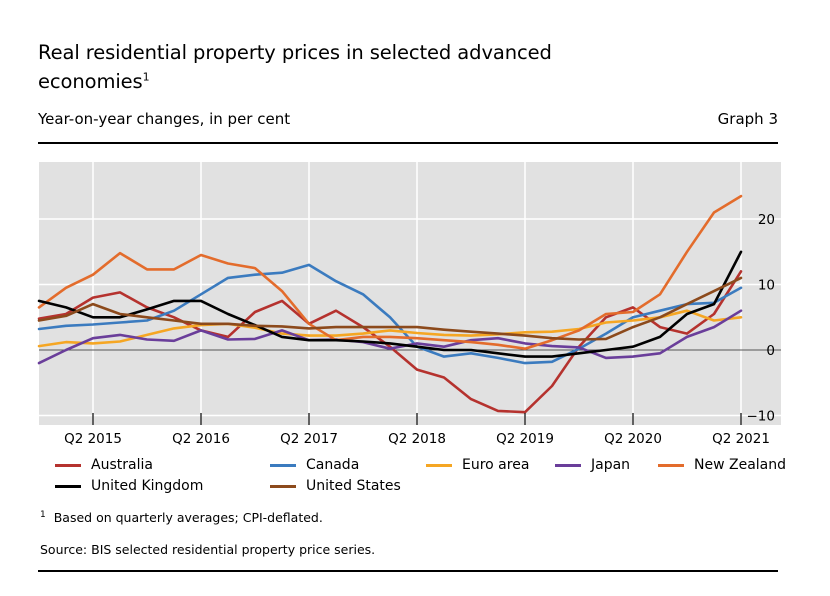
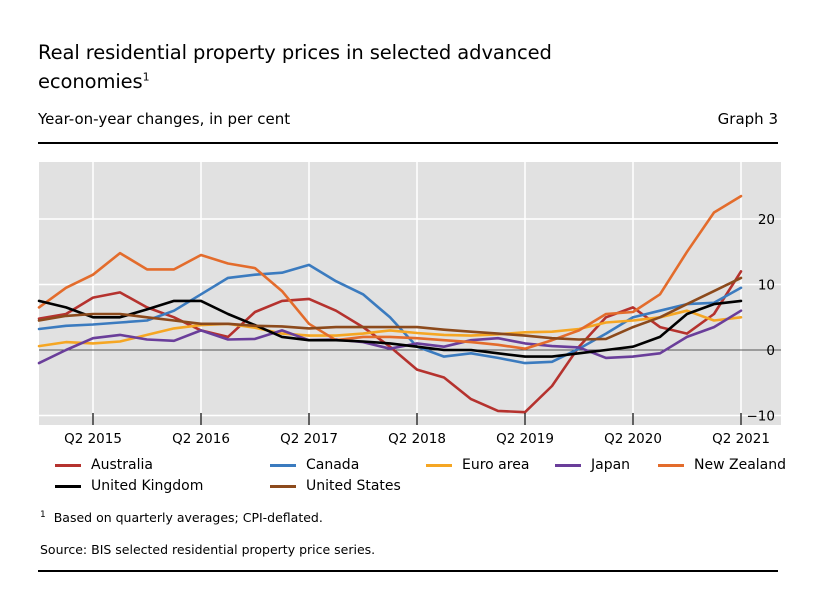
United States/Q2 2015: 7 -> 6
Australia/Q2 2017: 4 -> 8
United Kingdom/Q2 2021: 15 -> 8
